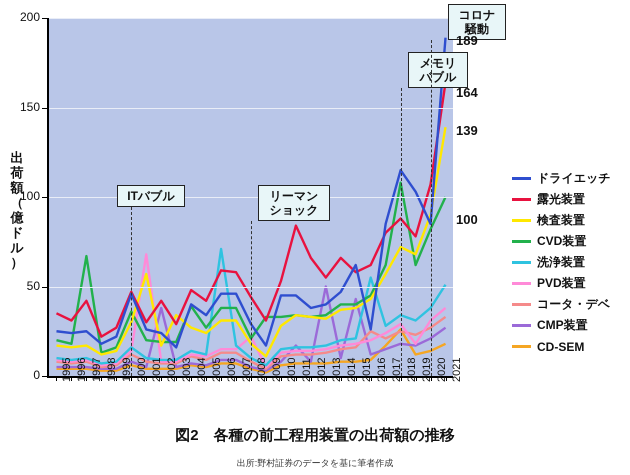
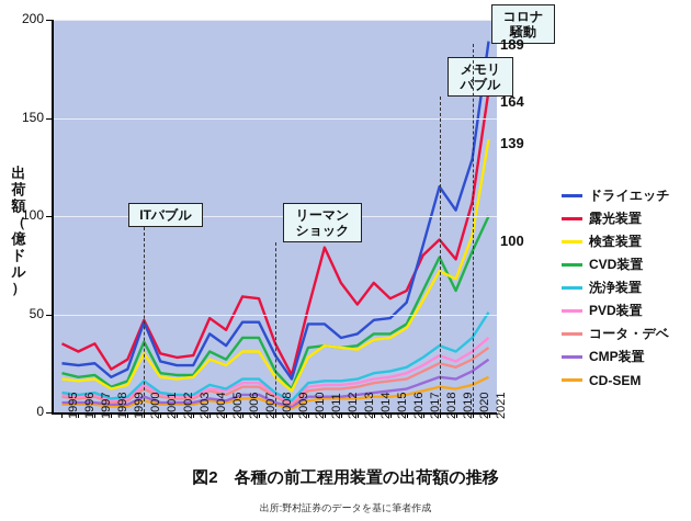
露光装置/1997: 42 -> 35
CVD装置/1997: 67 -> 19
検査装置/2001: 57 -> 18
PVD装置/2001: 68 -> 9
露光装置/2002: 42 -> 28
CMP装置/2002: 38 -> 5
ドライエッチ/2003: 16 -> 24
検査装置/2003: 34 -> 18
CVD装置/2004: 39 -> 31
洗浄装置/2006: 71 -> 17
露光装置/2008: 44 -> 35
PVD装置/2008: 22 -> 9
露光装置/2009: 31 -> 19
CVD装置/2009: 33 -> 12
CMP装置/2011: 17 -> 8
CMP装置/2013: 50 -> 9
ドライエッチ/2015: 62 -> 48
CMP装置/2015: 43 -> 11
ドライエッチ/2016: 26 -> 56
洗浄装置/2016: 55 -> 23
コータ・デベ/2016: 25 -> 17
CD-SEM/2017: 17 -> 11
CVD装置/2018: 108 -> 79
CD-SEM/2018: 26 -> 13
PVD装置/2019: 18 -> 26
ドライエッチ/2020: 85 -> 129
